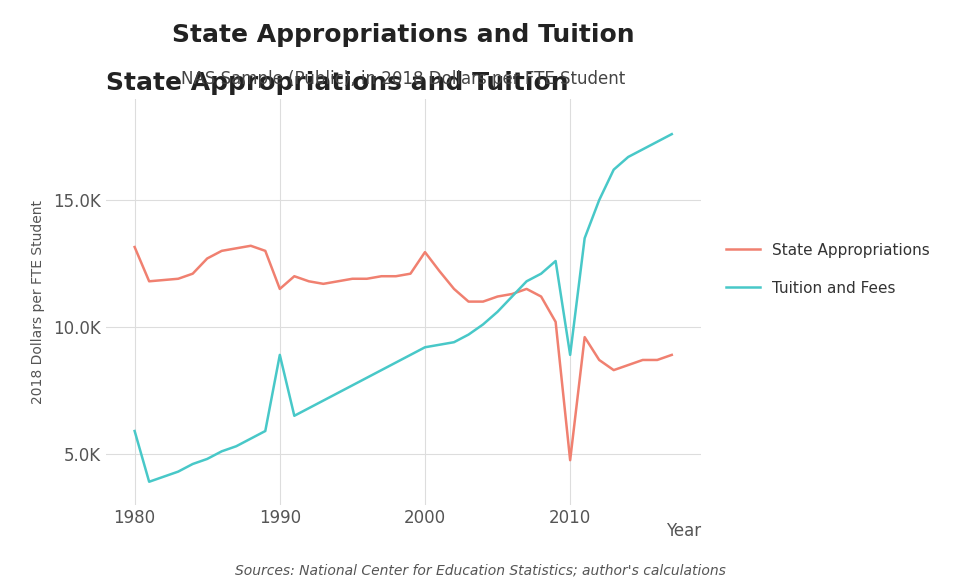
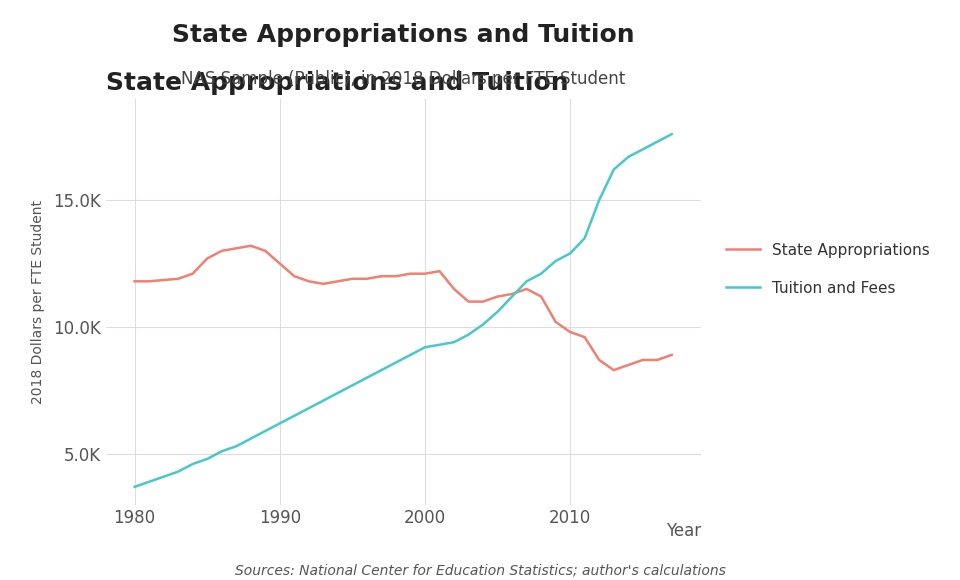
State Appropriations/1980: 13.15K -> 11.80K
Tuition and Fees/1980: 5.9K -> 3.7K
State Appropriations/1990: 11.50K -> 12.50K
Tuition and Fees/1990: 8.9K -> 6.2K
State Appropriations/2000: 12.95K -> 12.10K
State Appropriations/2010: 4.75K -> 9.80K
Tuition and Fees/2010: 8.9K -> 12.9K
